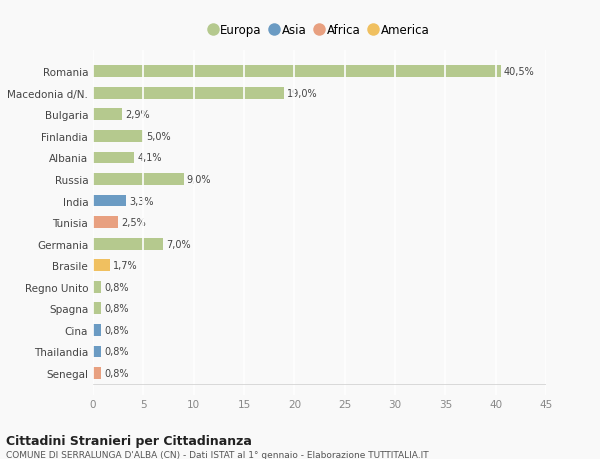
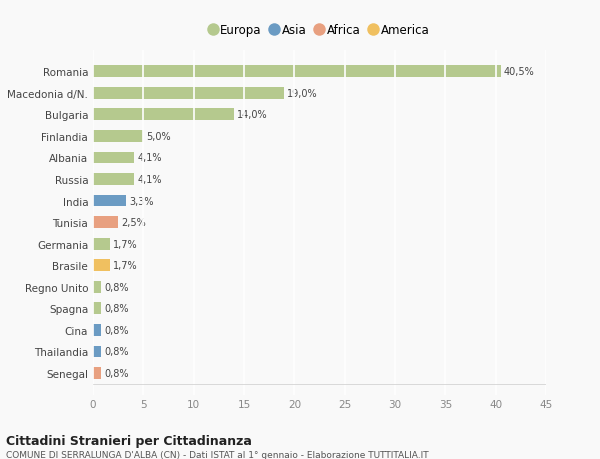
Bulgaria: 2,9% -> 14,0%
Russia: 9,0% -> 4,1%
Germania: 7,0% -> 1,7%
